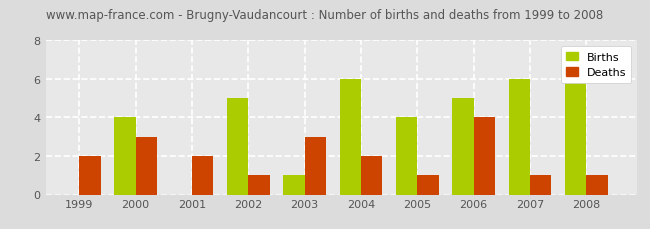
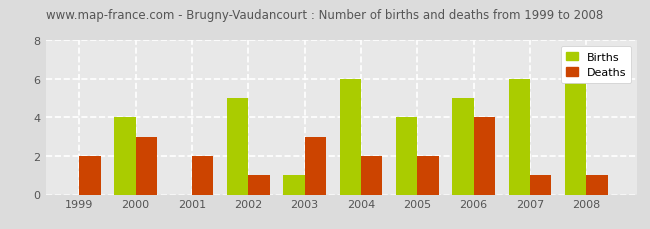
Deaths/2005: 1 -> 2
